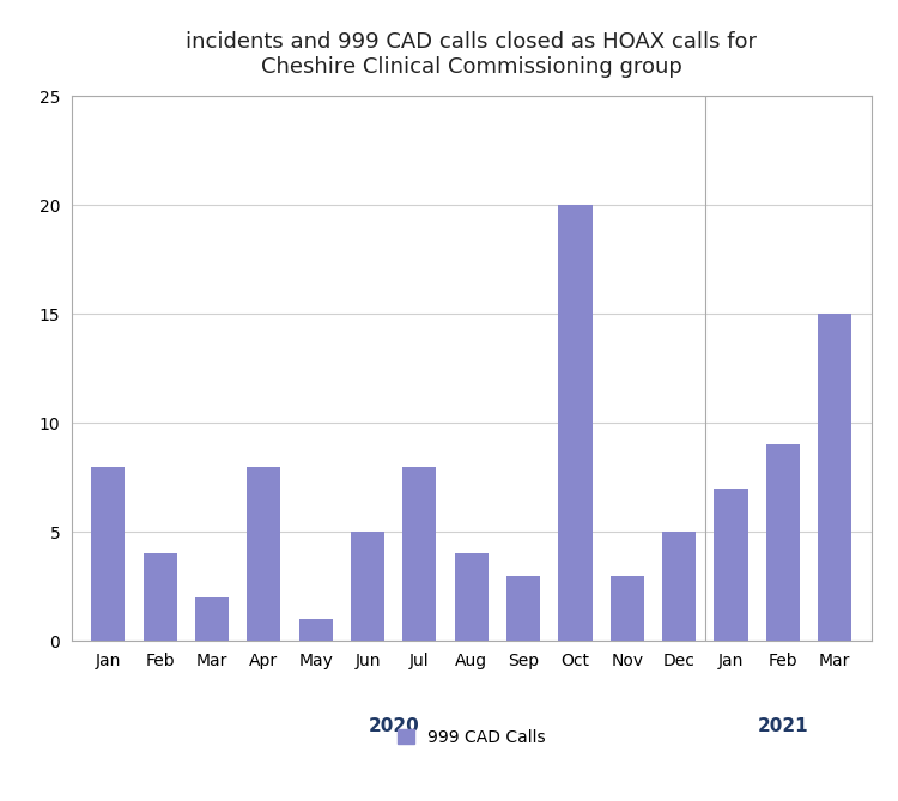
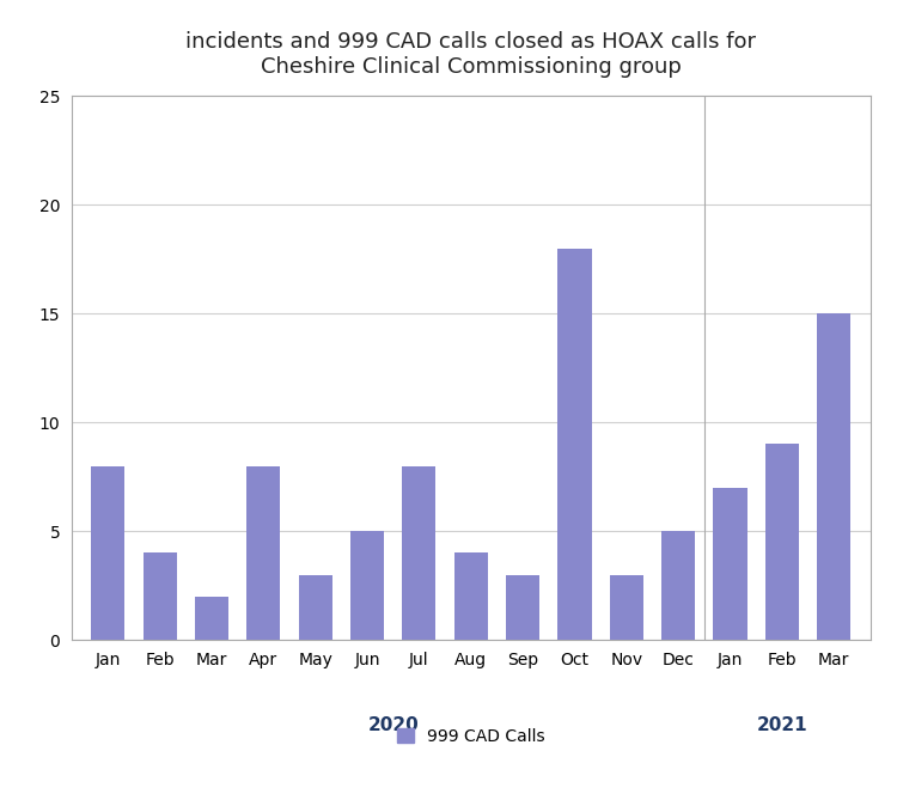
May: 1 -> 3
Oct: 20 -> 18
